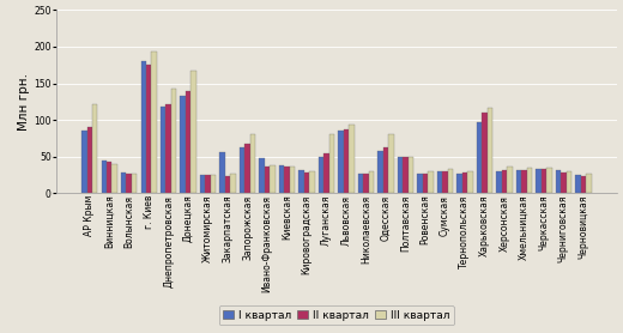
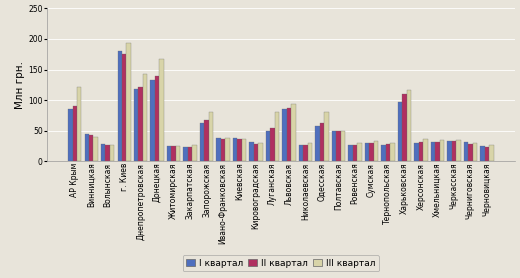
I квартал/Закарпатская: 56 -> 23
I квартал/Ивано-Франковская: 48 -> 38
